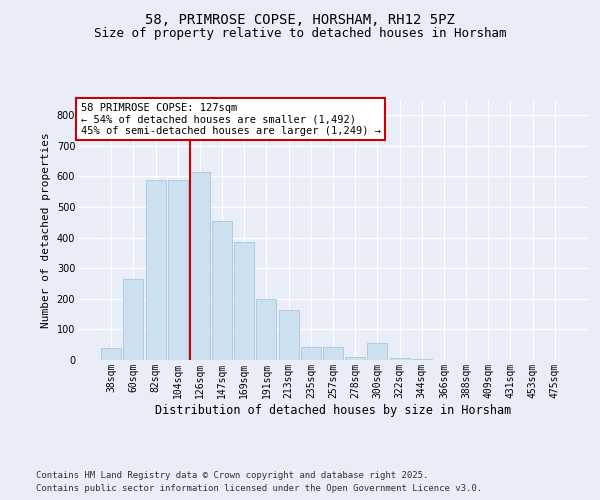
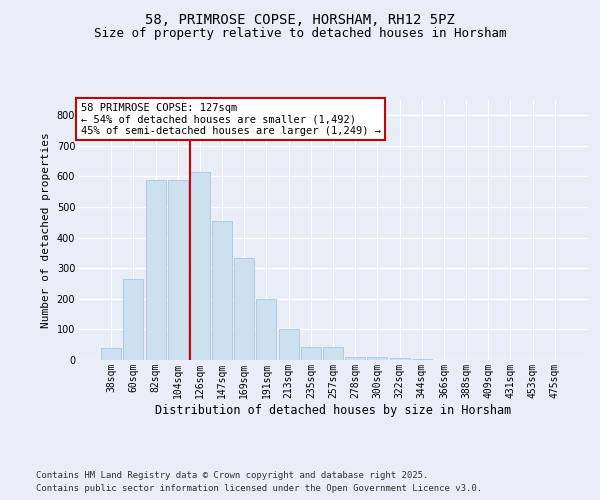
169sqm: 385 -> 335
213sqm: 165 -> 100
300sqm: 55 -> 10
